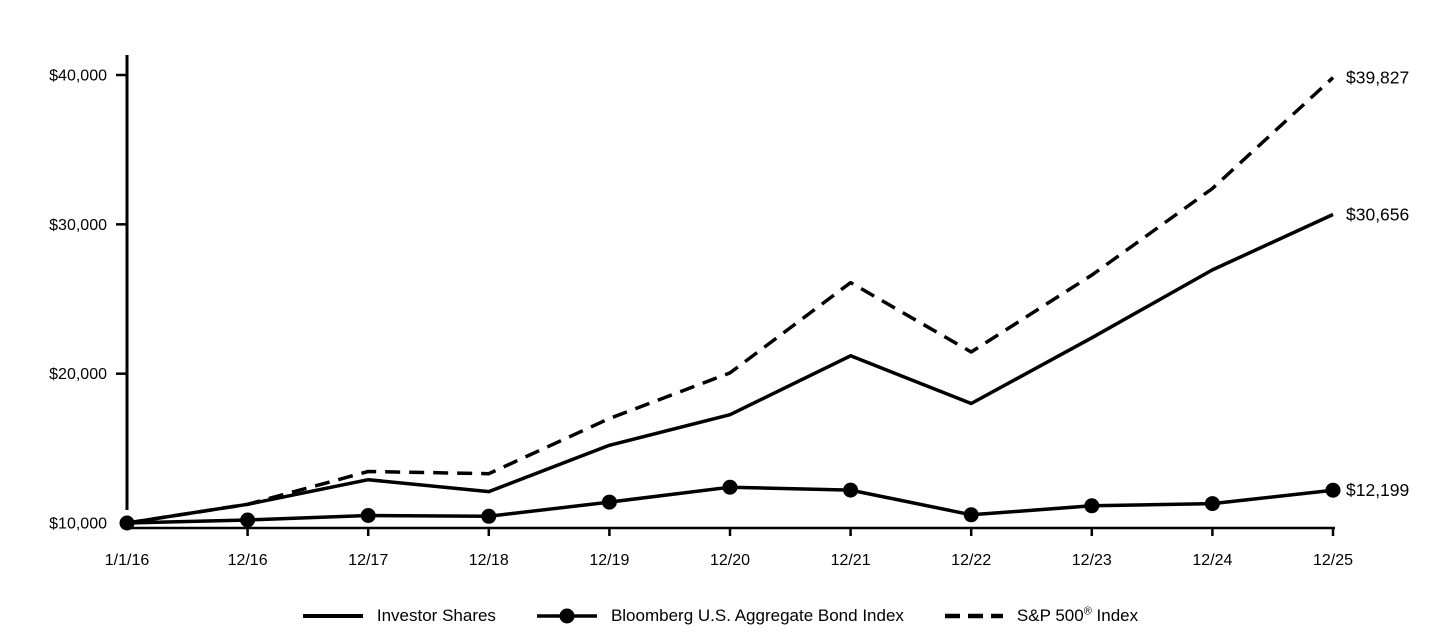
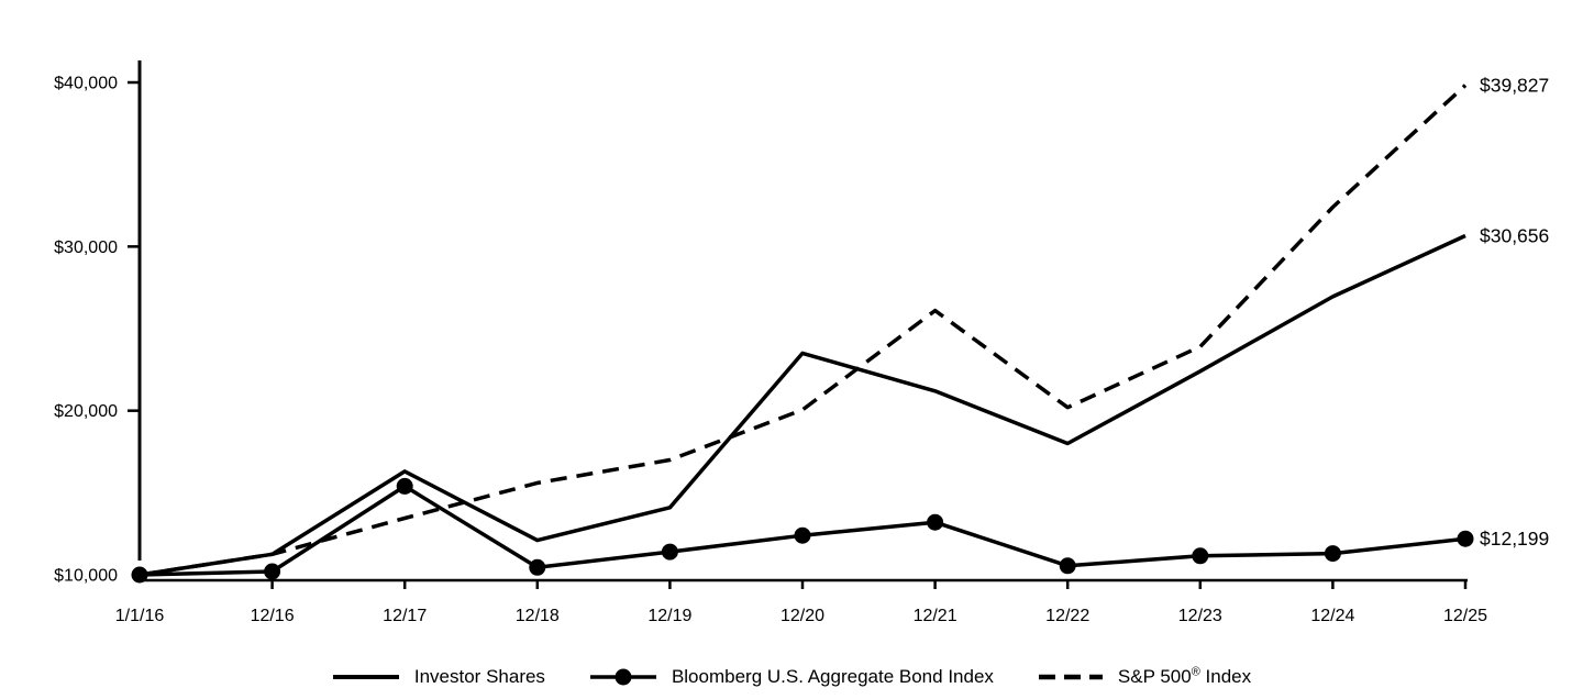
Investor Shares/12/17: $12900 -> $16300
Bloomberg U.S. Aggregate Bond Index/12/17: $10500 -> $15400
S&P 500® Index/12/18: $13300 -> $15600
Investor Shares/12/19: $15200 -> $14100
Investor Shares/12/20: $17200 -> $23500
Bloomberg U.S. Aggregate Bond Index/12/21: $12200 -> $13200
S&P 500® Index/12/22: $21400 -> $20200
S&P 500® Index/12/23: $26600 -> $23900
